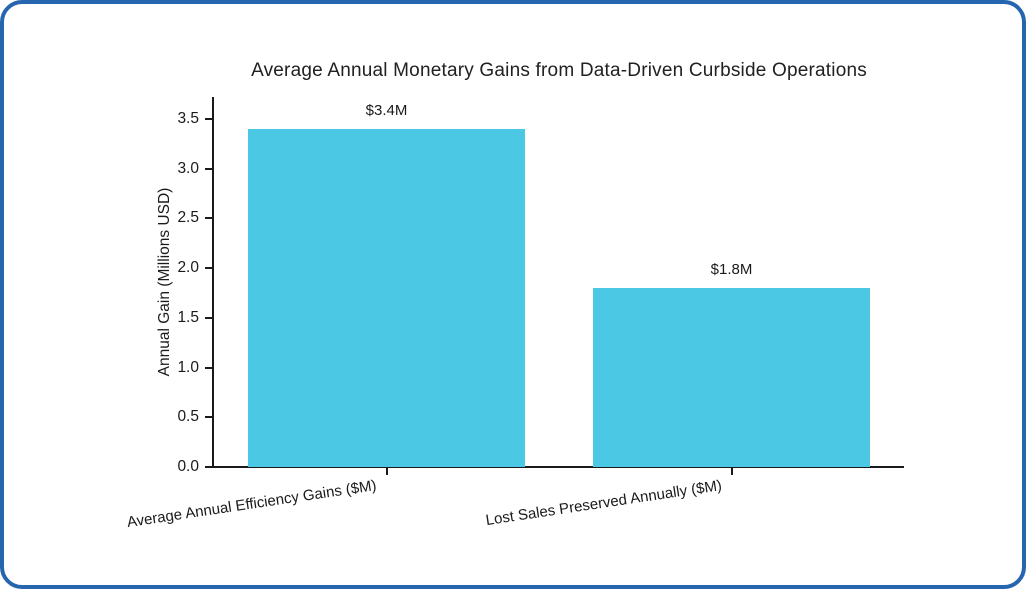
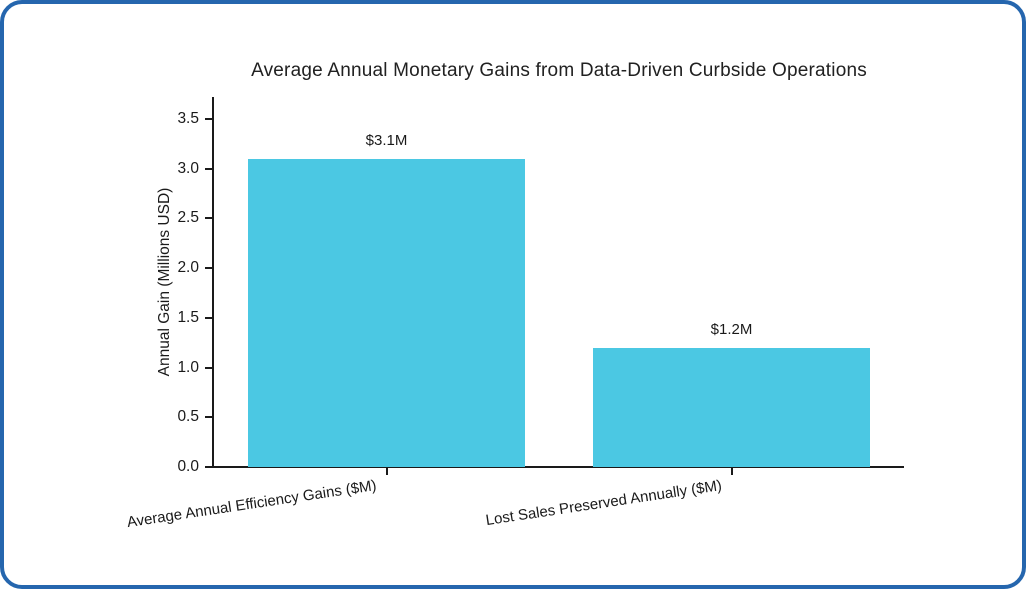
Average Annual Efficiency Gains ($M): $3.4M -> $3.1M
Lost Sales Preserved Annually ($M): $1.8M -> $1.2M
